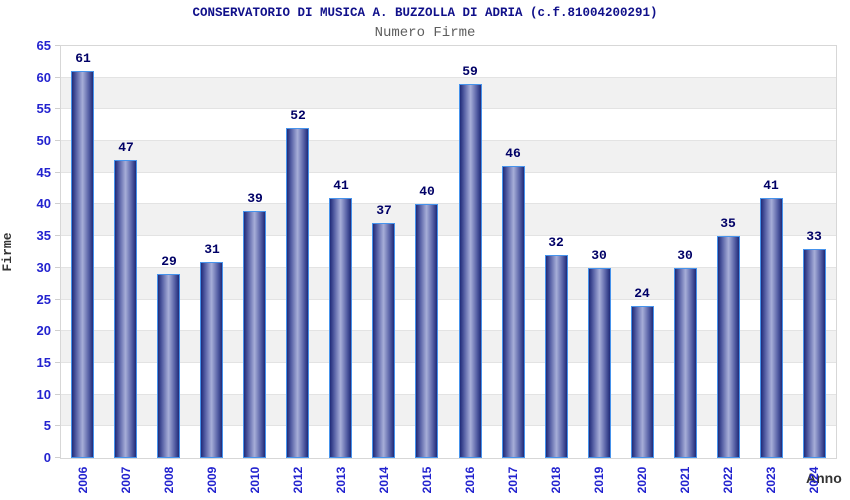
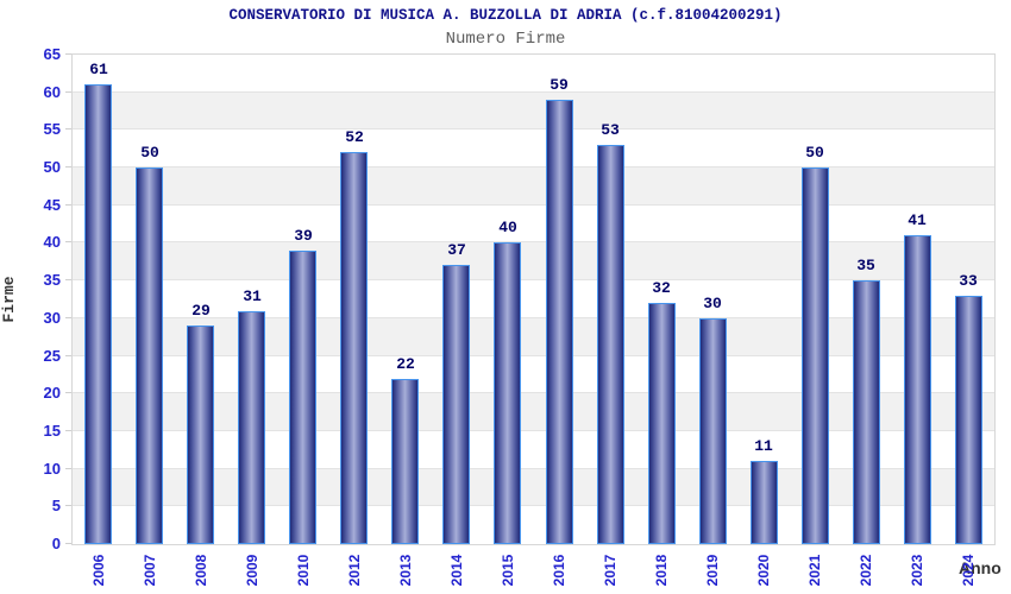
2007: 47 -> 50
2013: 41 -> 22
2017: 46 -> 53
2020: 24 -> 11
2021: 30 -> 50
